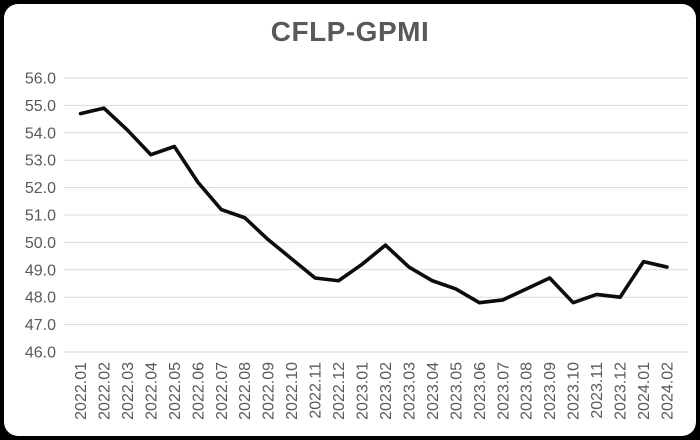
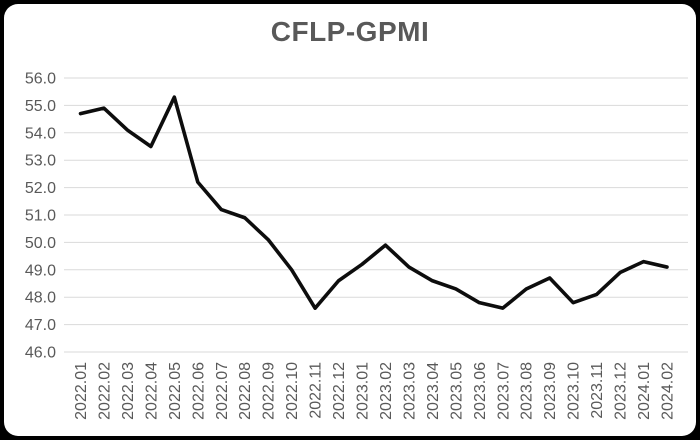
2022.04: 53.2 -> 53.5
2022.05: 53.5 -> 55.3
2022.10: 49.4 -> 49.0
2022.11: 48.7 -> 47.6
2023.07: 47.9 -> 47.6
2023.12: 48.0 -> 48.9
